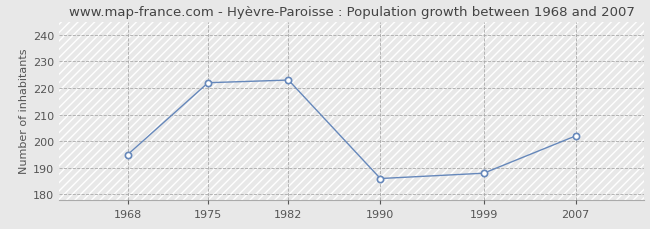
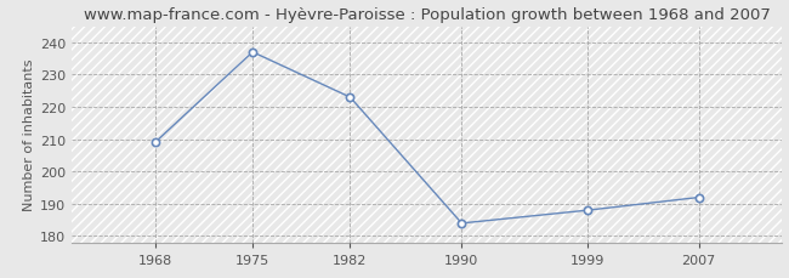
1968: 195 -> 209
1975: 222 -> 237
1990: 186 -> 184
2007: 202 -> 192
